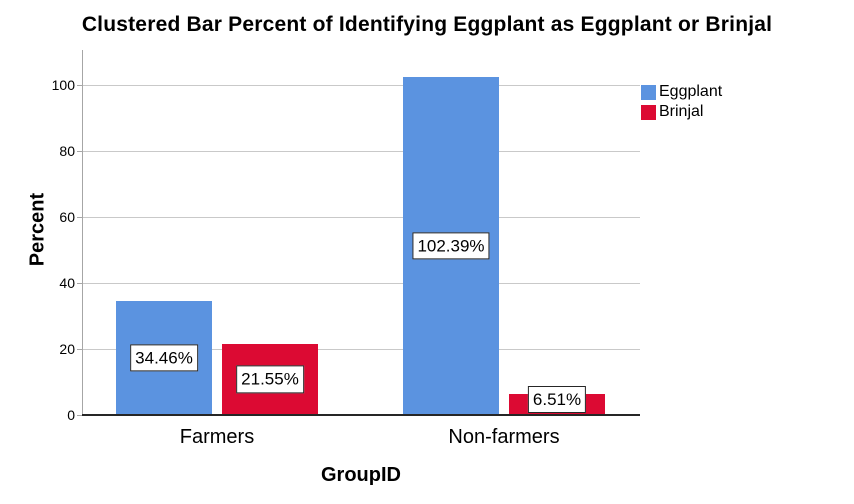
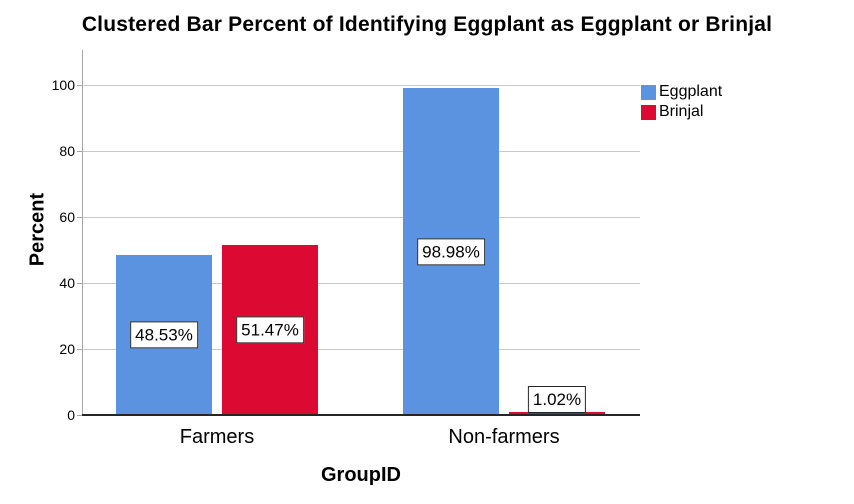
Eggplant/Farmers: 34.46% -> 48.53%
Brinjal/Farmers: 21.55% -> 51.47%
Eggplant/Non-farmers: 102.39% -> 98.98%
Brinjal/Non-farmers: 6.51% -> 1.02%
